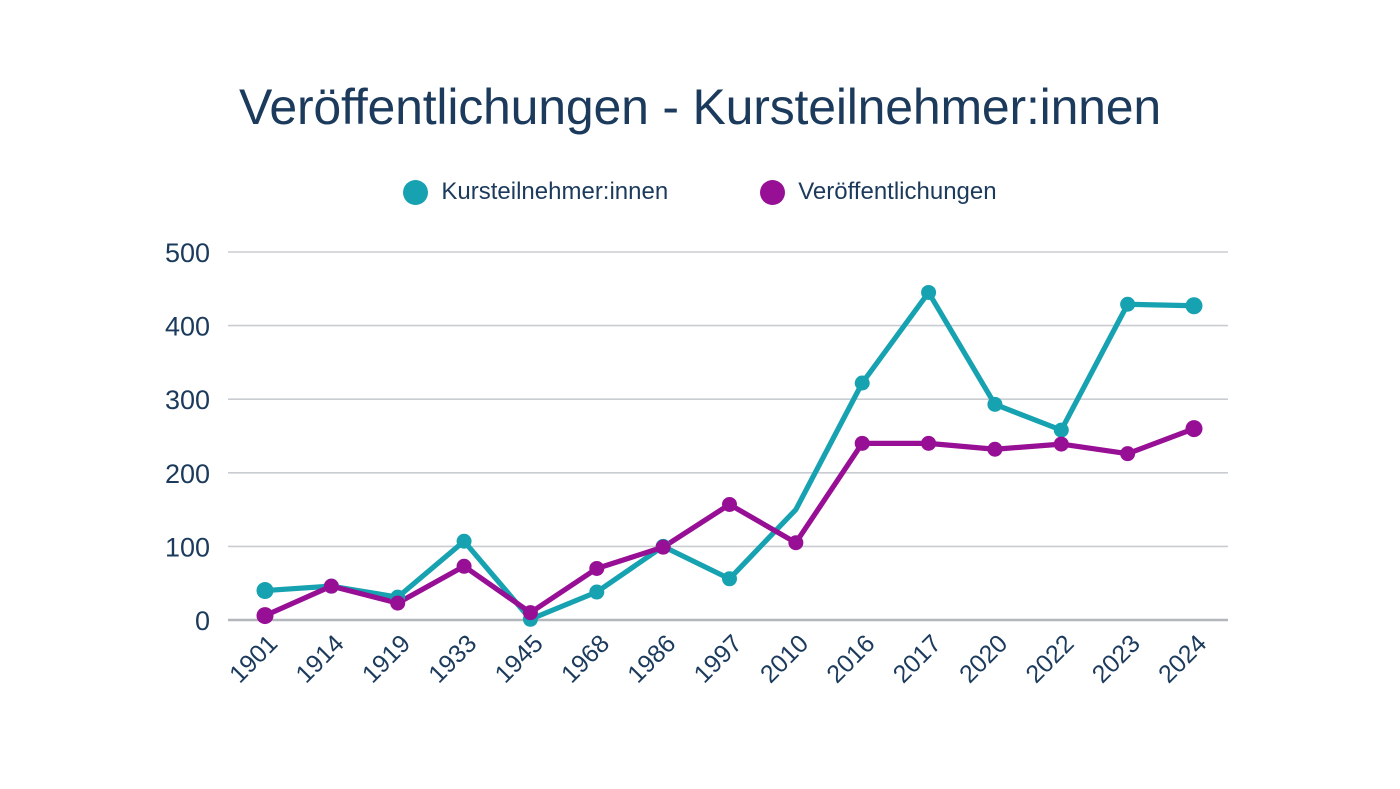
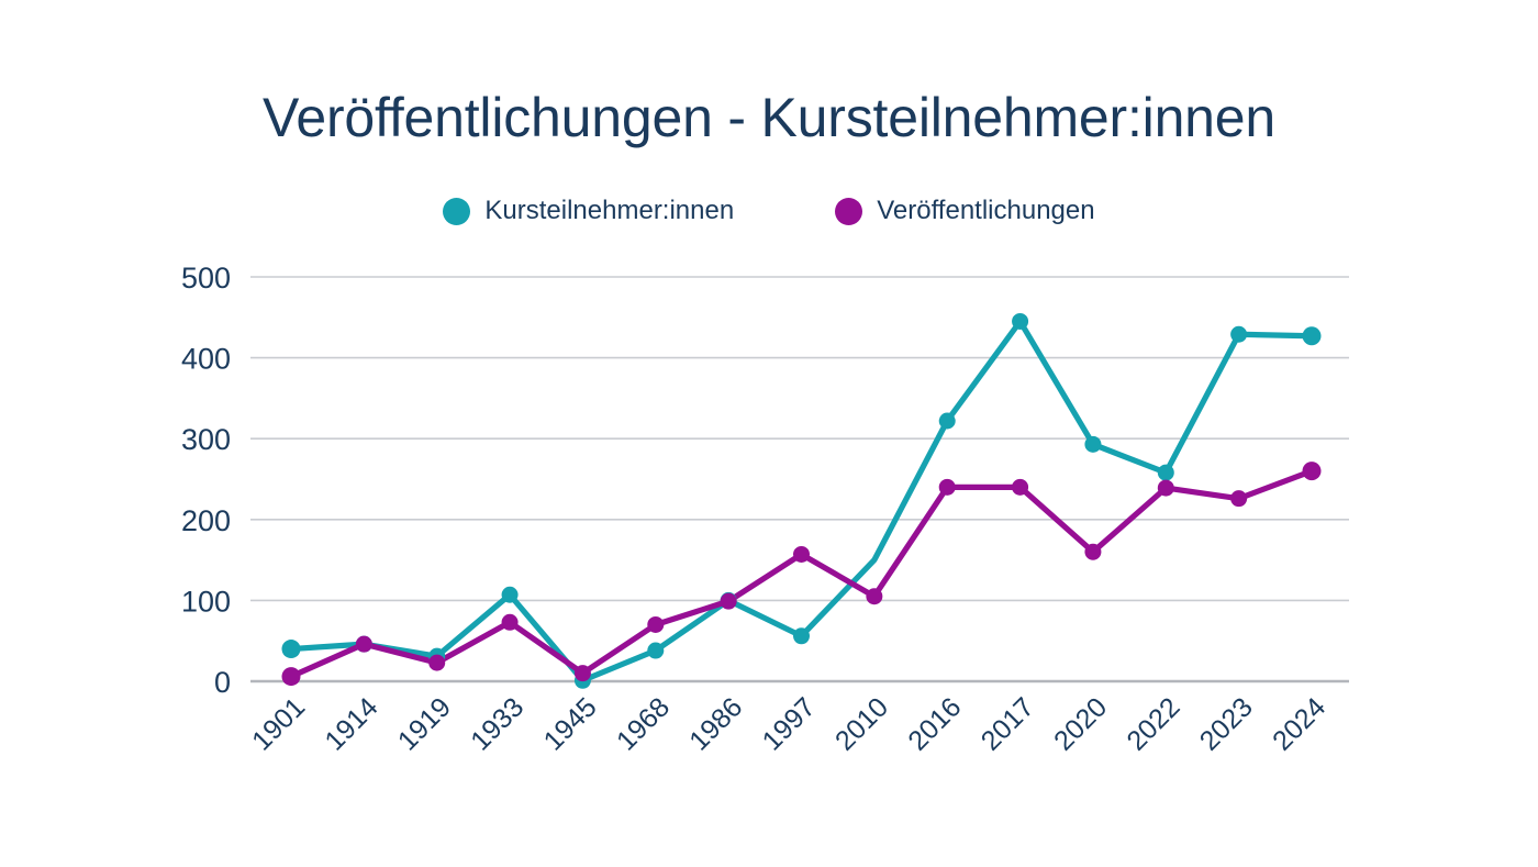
Veröffentlichungen/2020: 230 -> 160
